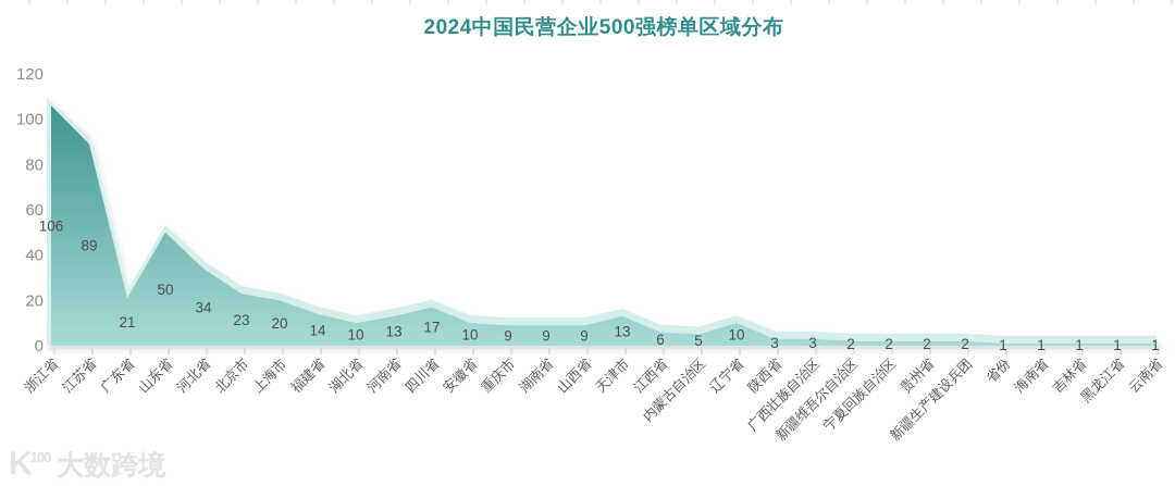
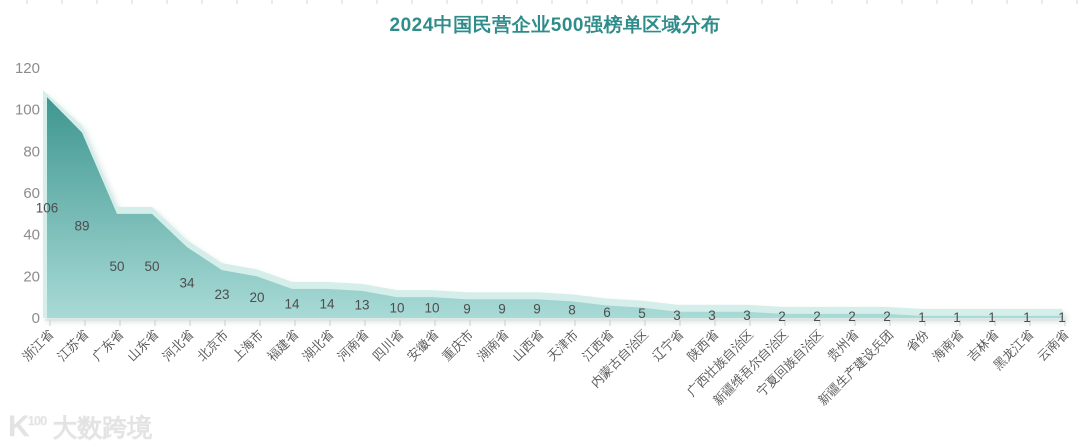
广东省: 21 -> 50
湖北省: 10 -> 14
四川省: 17 -> 10
天津市: 13 -> 8
辽宁省: 10 -> 3
